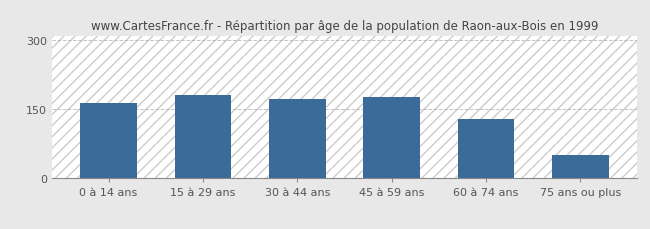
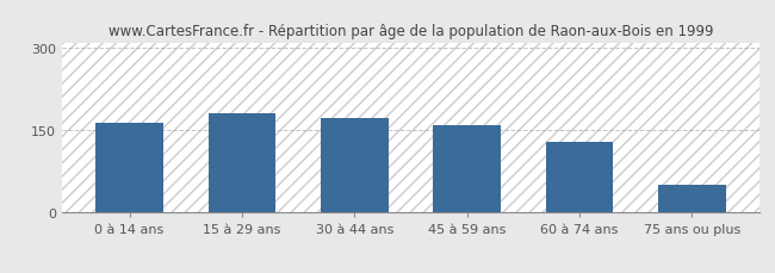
45 à 59 ans: 178 -> 160
